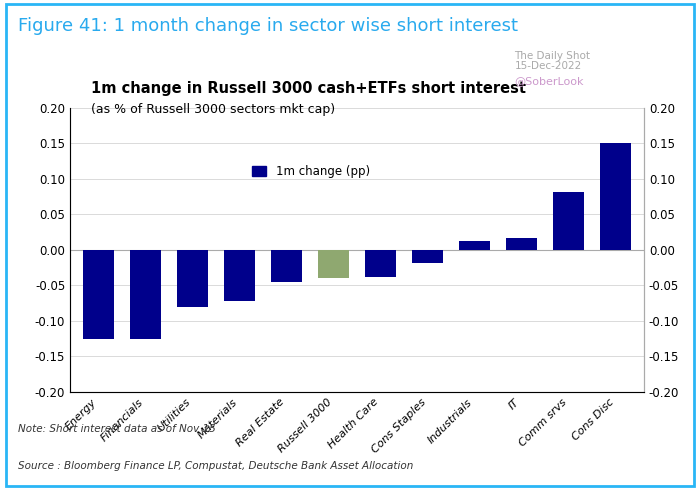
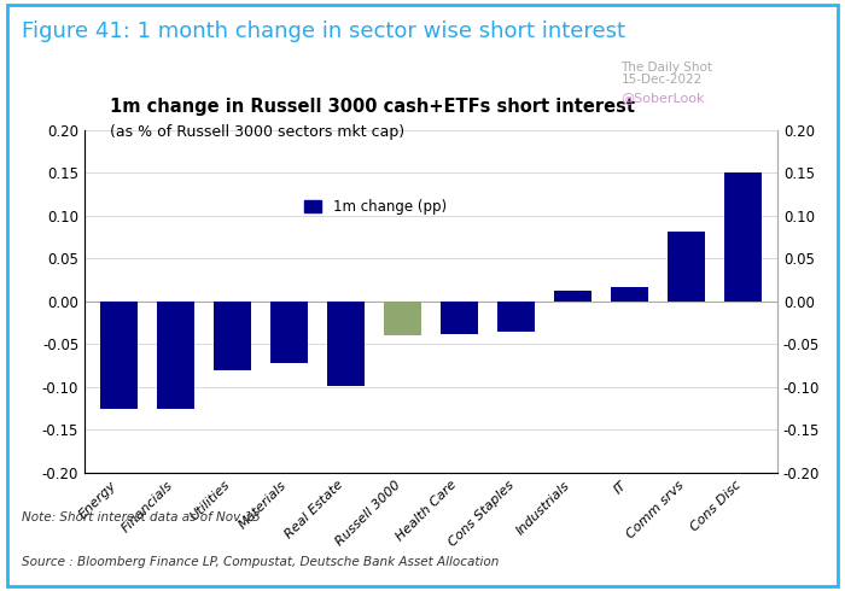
Real Estate: -0.045 -> -0.098
Cons Staples: -0.018 -> -0.036
